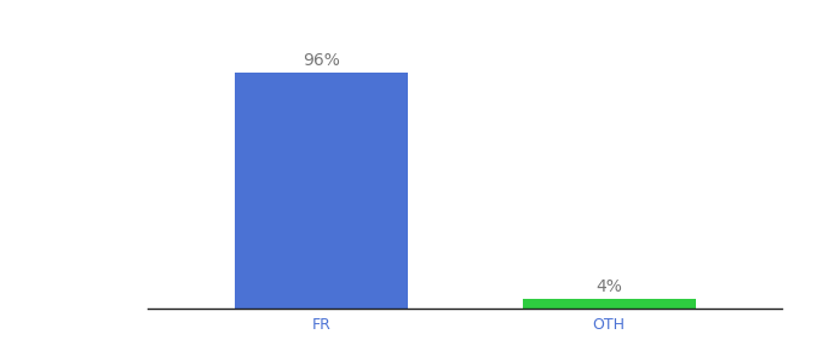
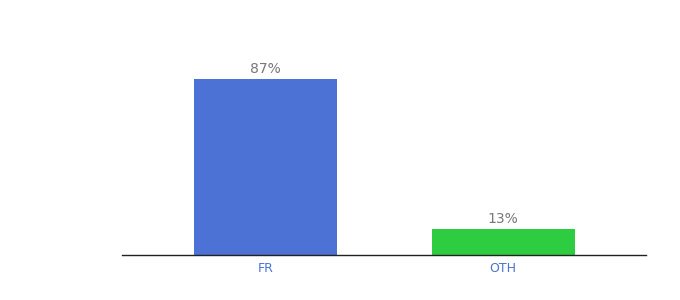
FR: 96% -> 87%
OTH: 4% -> 13%
